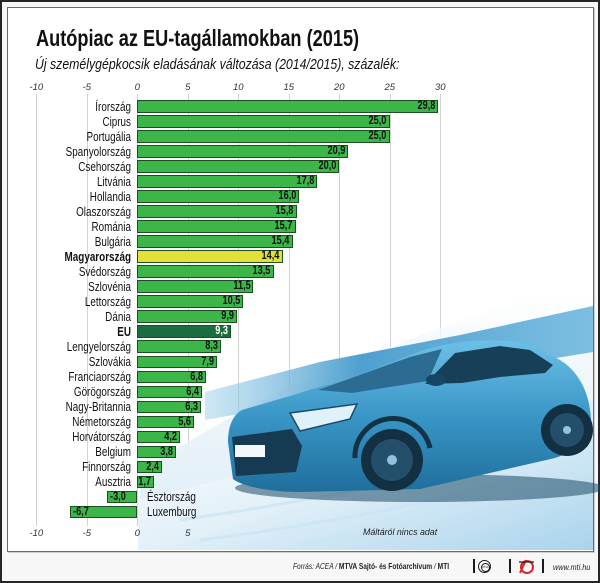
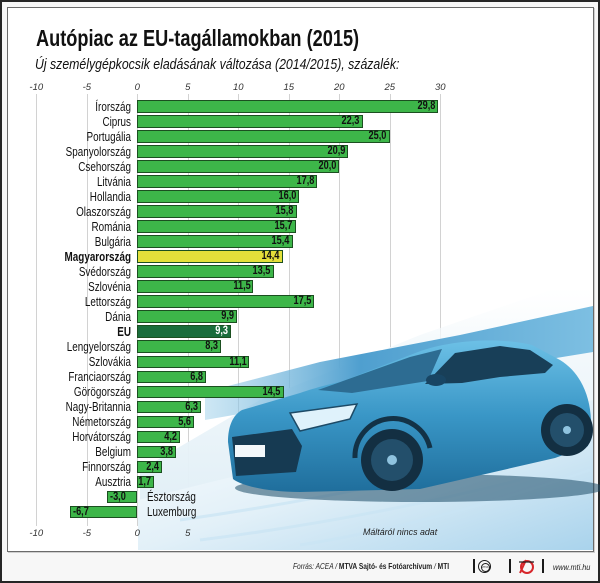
Ciprus: 25,0 -> 22,3
Lettország: 10,5 -> 17,5
Szlovákia: 7,9 -> 11,1
Görögország: 6,4 -> 14,5
